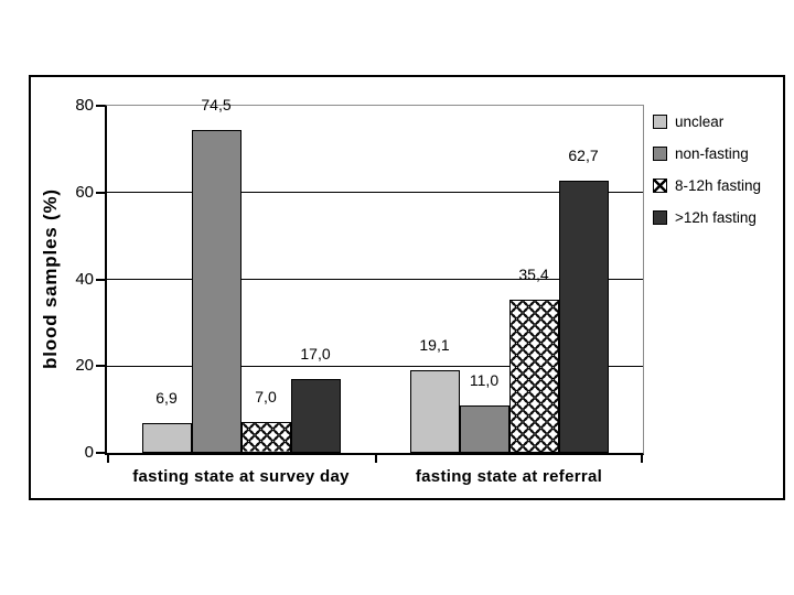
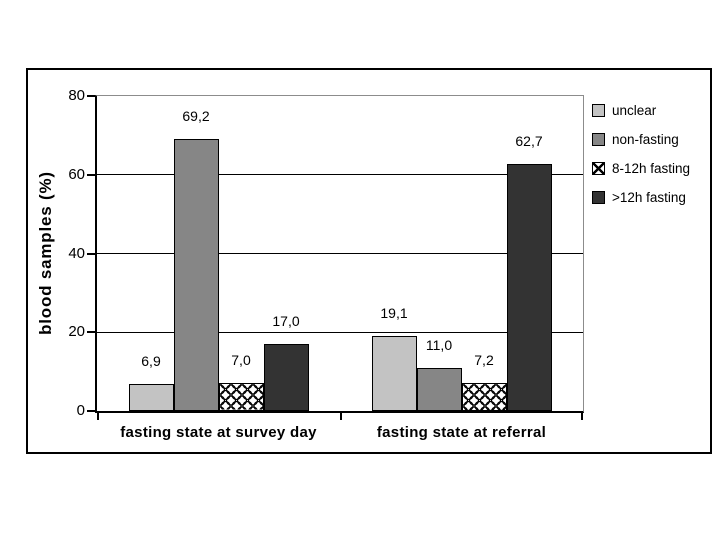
non-fasting/fasting state at survey day: 74,5 -> 69,2
8-12h fasting/fasting state at referral: 35,4 -> 7,2
